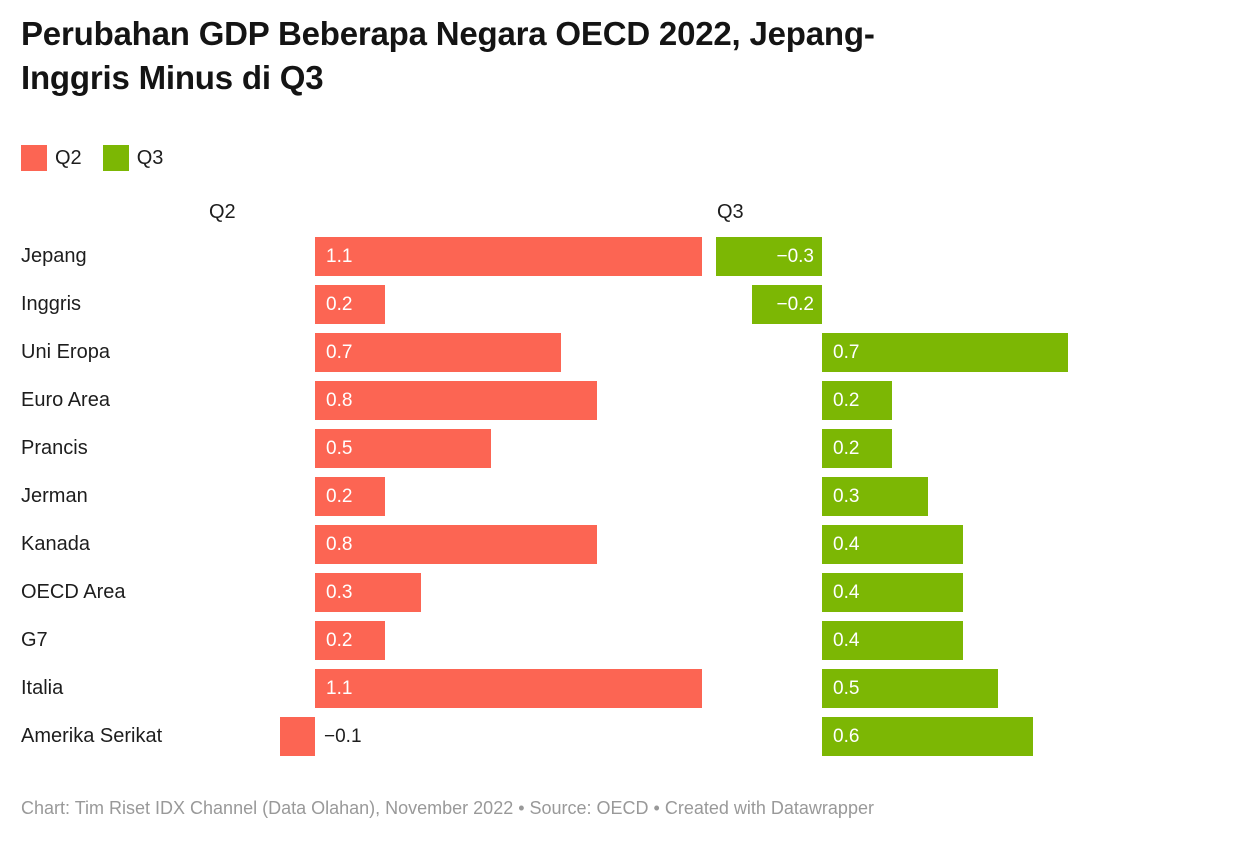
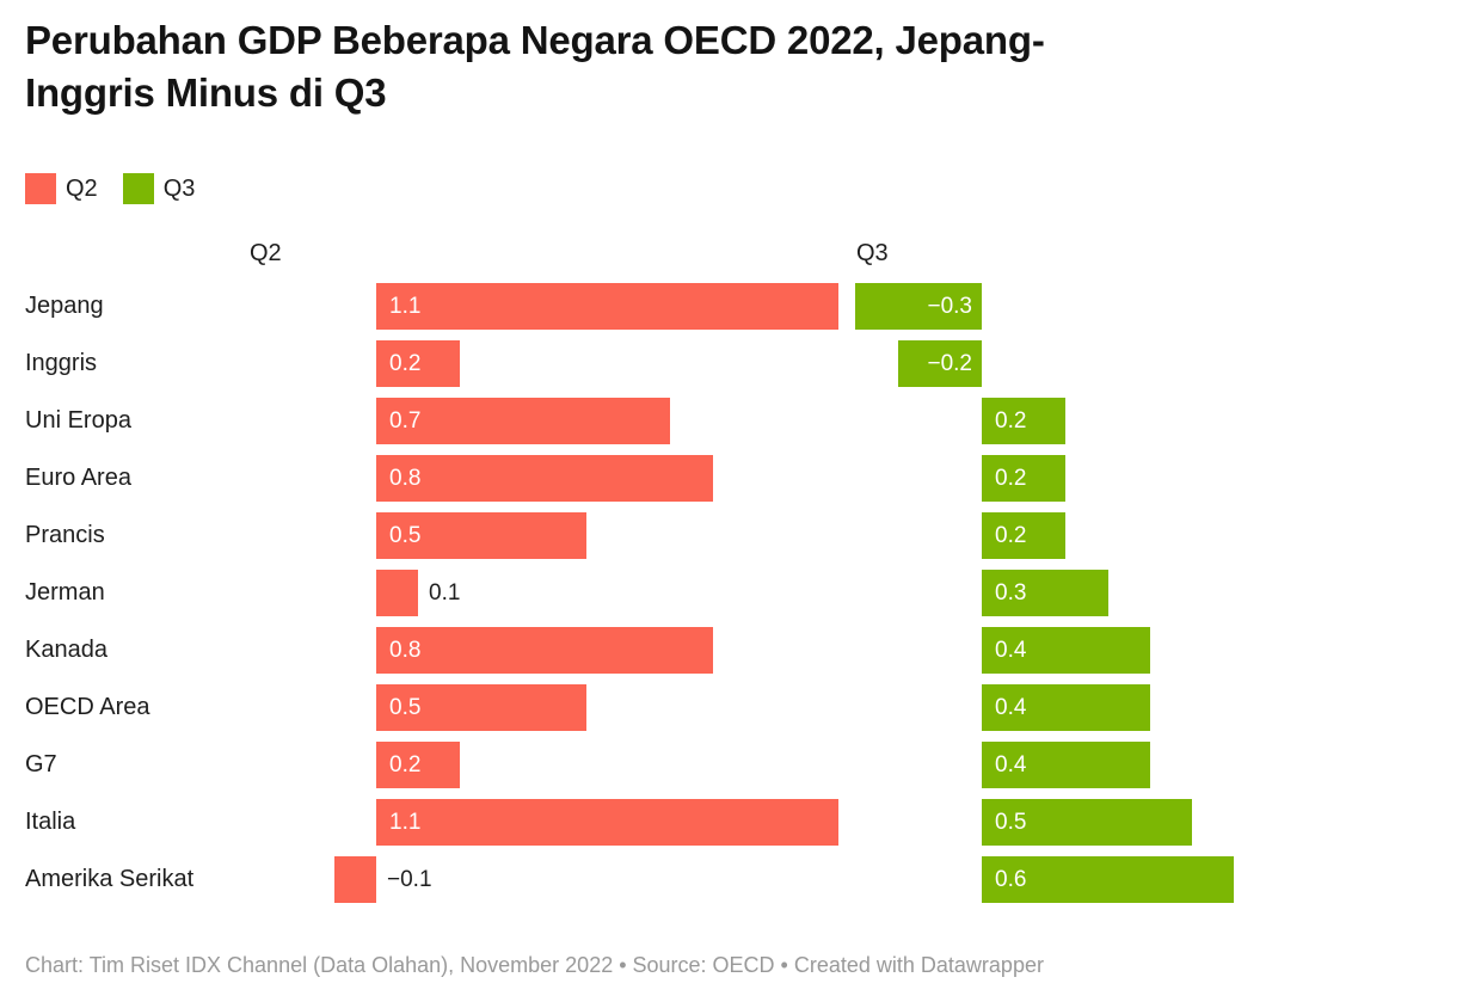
Q3/Uni Eropa: 0.7 -> 0.2
Q2/Jerman: 0.2 -> 0.1
Q2/OECD Area: 0.3 -> 0.5
